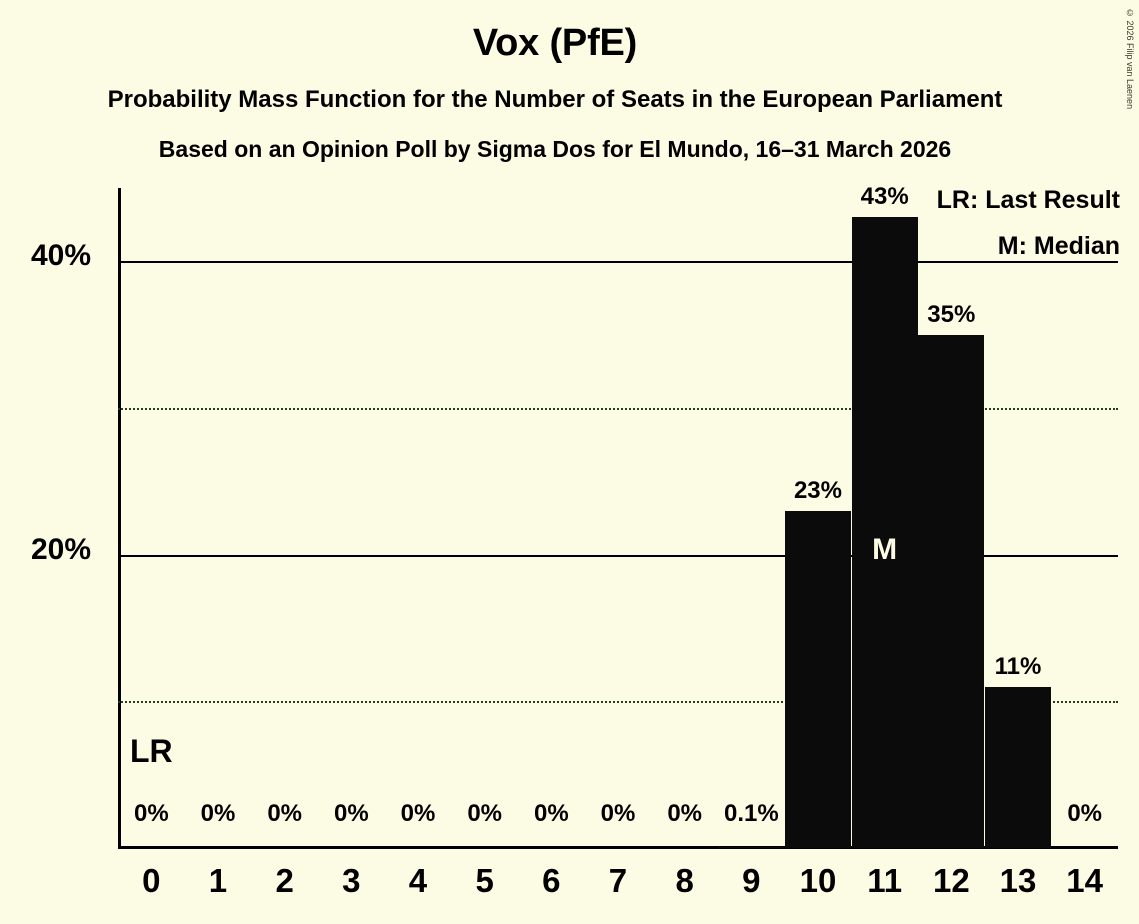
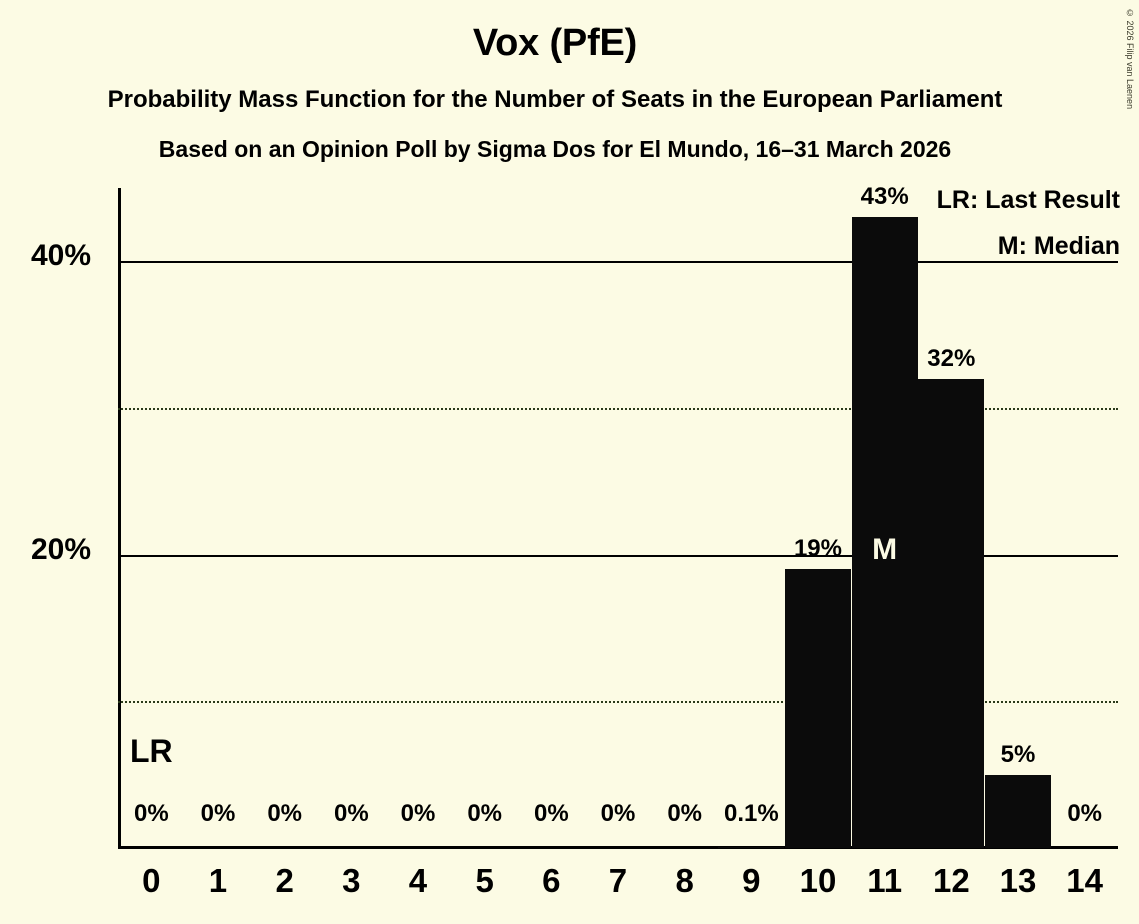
10: 23% -> 19%
12: 35% -> 32%
13: 11% -> 5%
